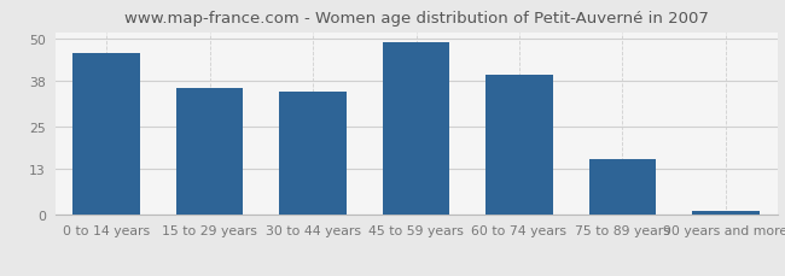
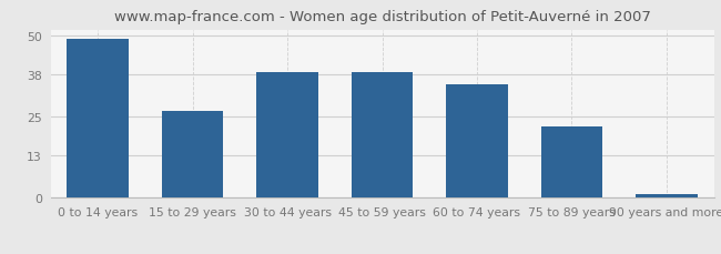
0 to 14 years: 46 -> 49
15 to 29 years: 36 -> 27
30 to 44 years: 35 -> 39
45 to 59 years: 49 -> 39
60 to 74 years: 40 -> 35
75 to 89 years: 16 -> 22
